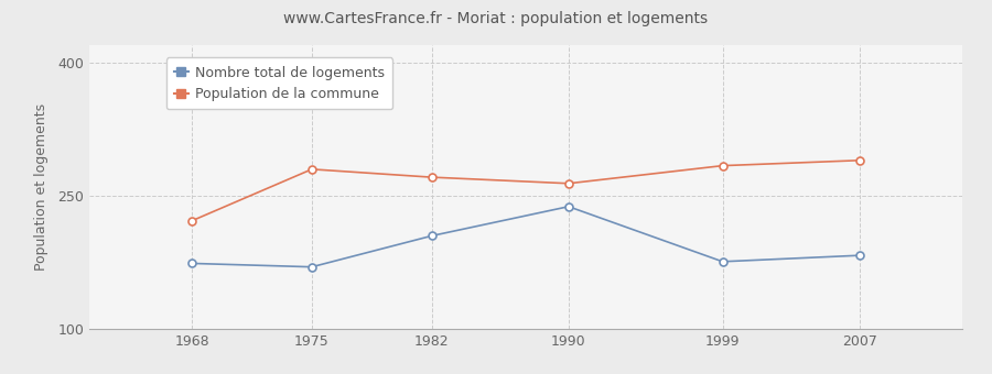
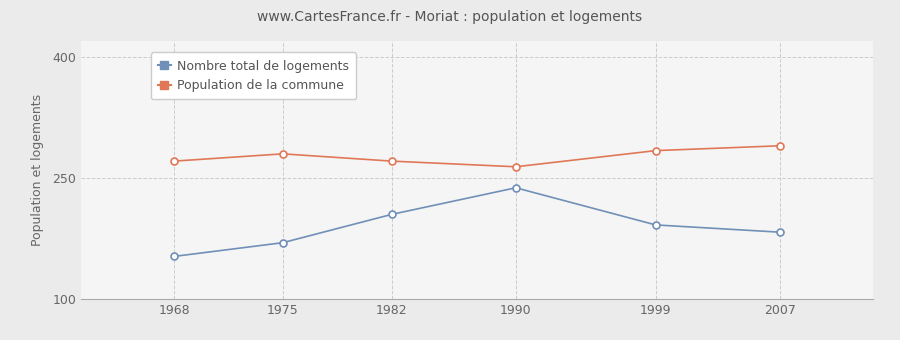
Nombre total de logements/1968: 174 -> 153
Population de la commune/1968: 222 -> 271
Nombre total de logements/1999: 176 -> 192
